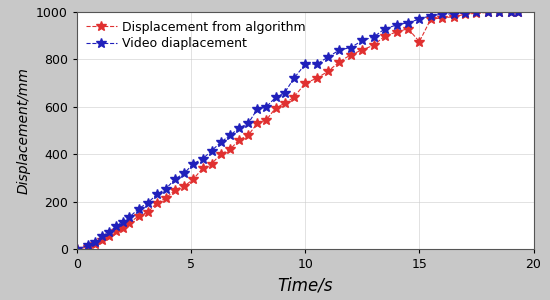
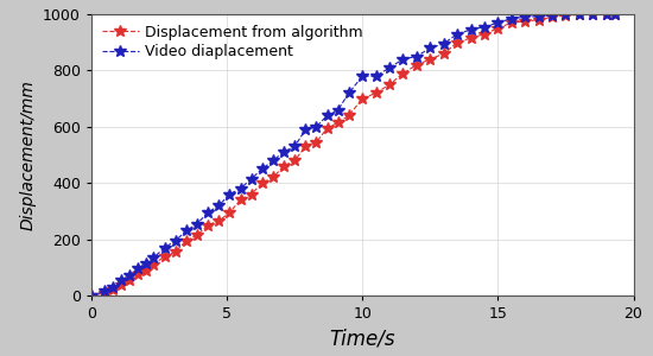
Displacement from algorithm/15: 875 -> 950
